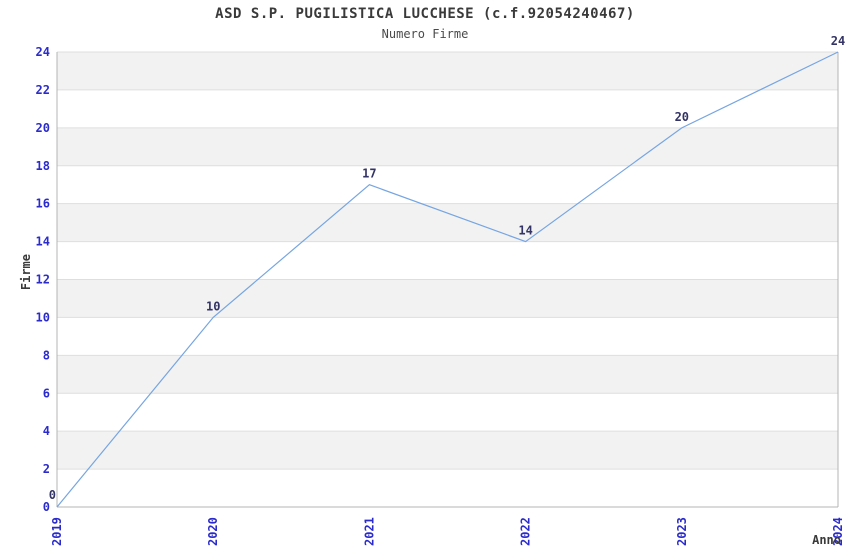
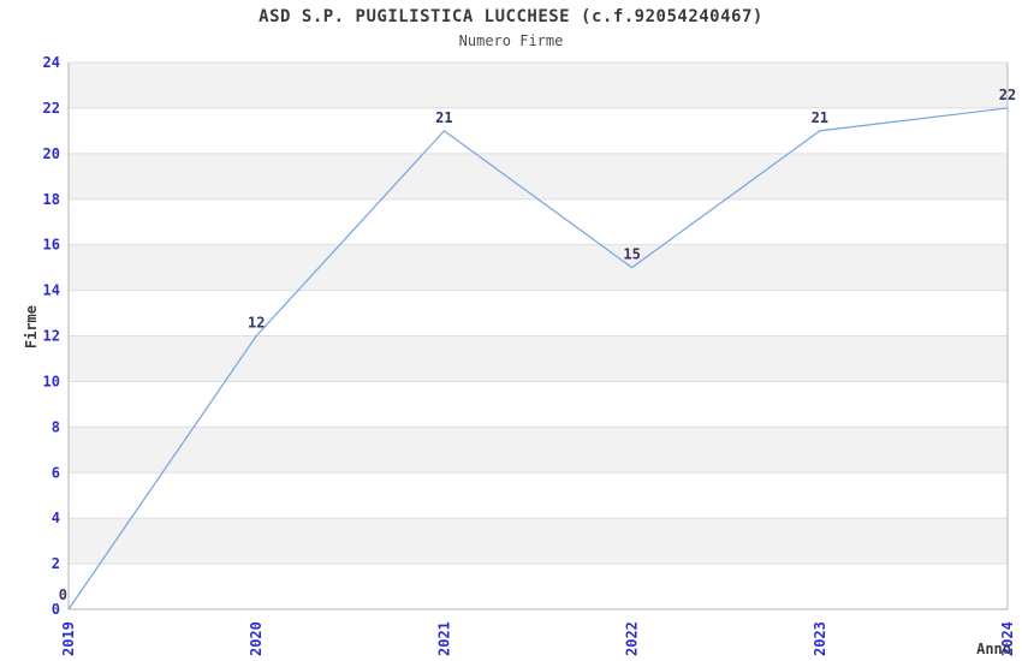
2020: 10 -> 12
2021: 17 -> 21
2022: 14 -> 15
2023: 20 -> 21
2024: 24 -> 22
